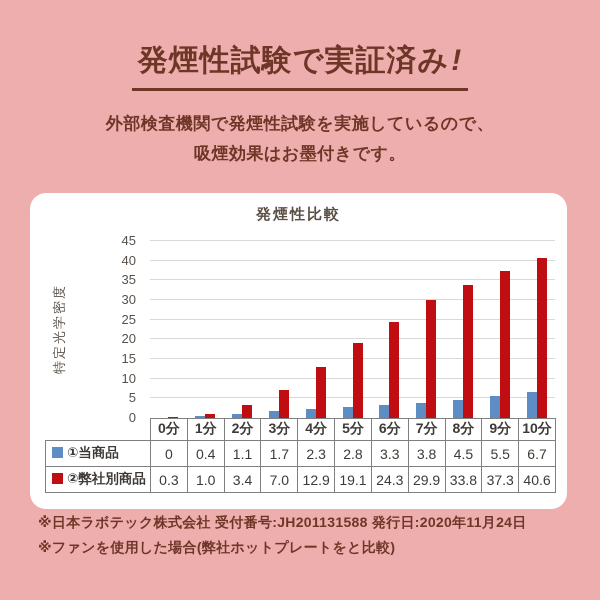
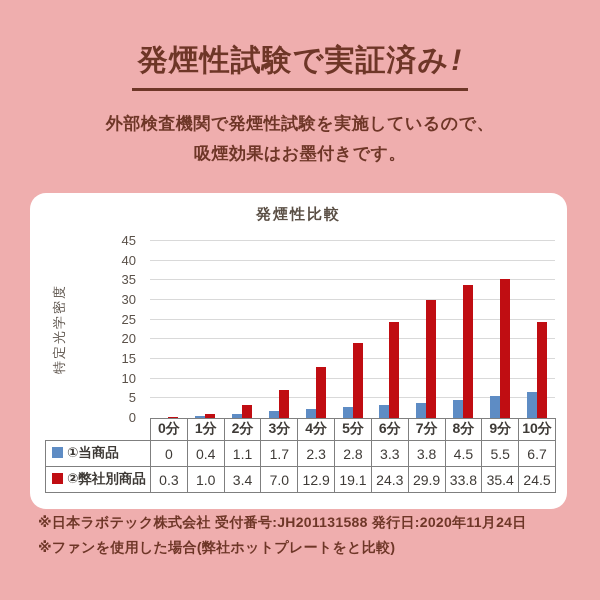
②弊社別商品/9分: 37.3 -> 35.4
②弊社別商品/10分: 40.6 -> 24.5
